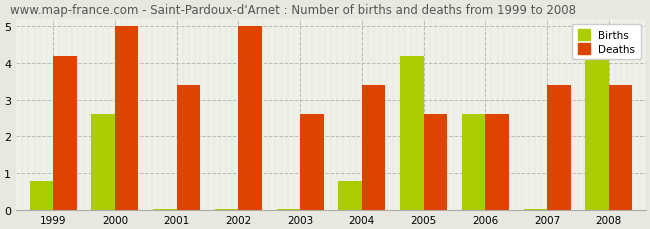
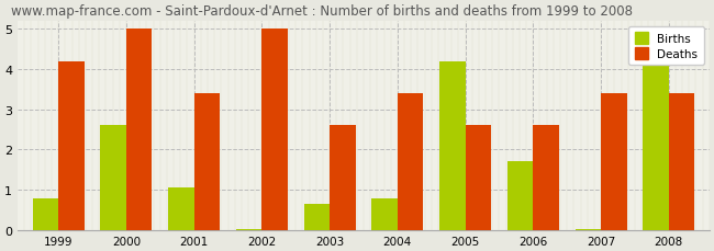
Births/2001: 0.03 -> 1.05
Births/2003: 0.03 -> 0.65
Births/2006: 2.60 -> 1.70
